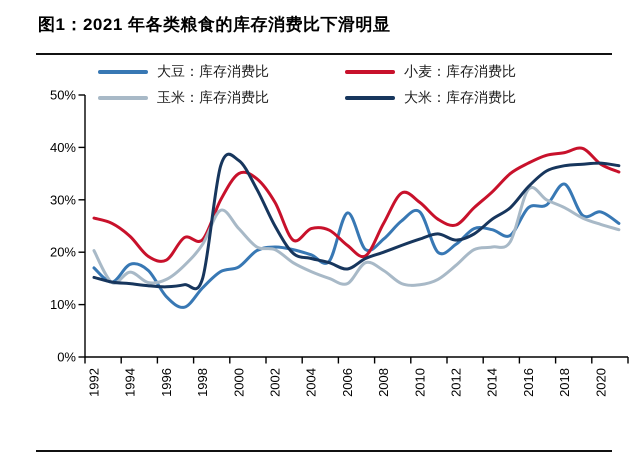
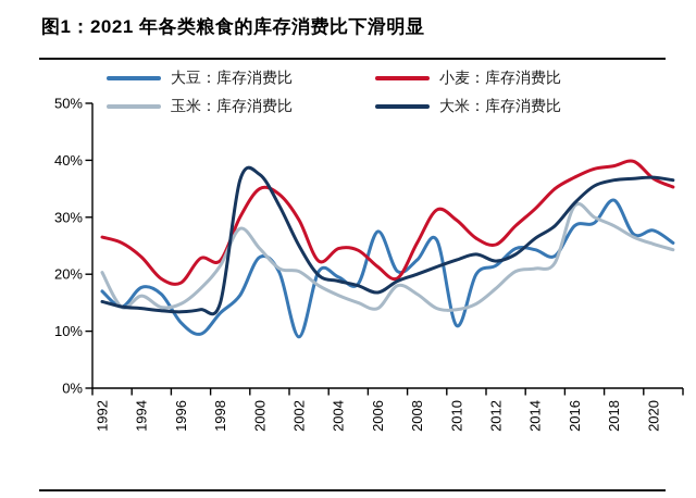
大豆：库存消费比/2000: 17% -> 23%
大豆：库存消费比/2002: 21% -> 9%
大豆：库存消费比/2010: 28% -> 11%
